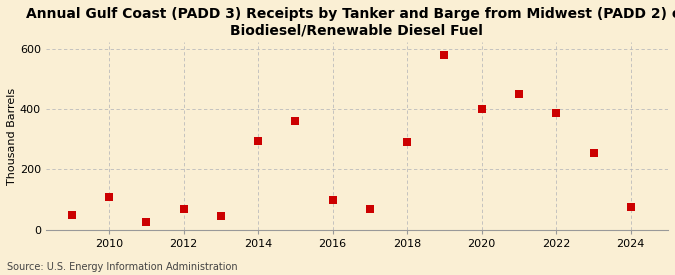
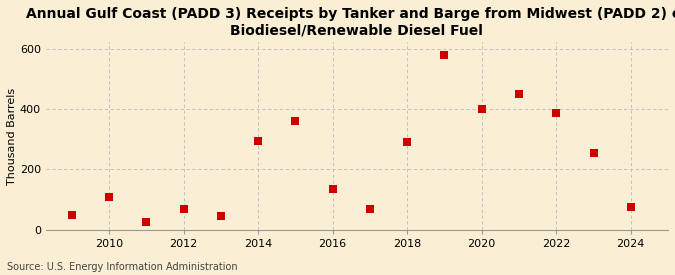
2016: 100 -> 135
